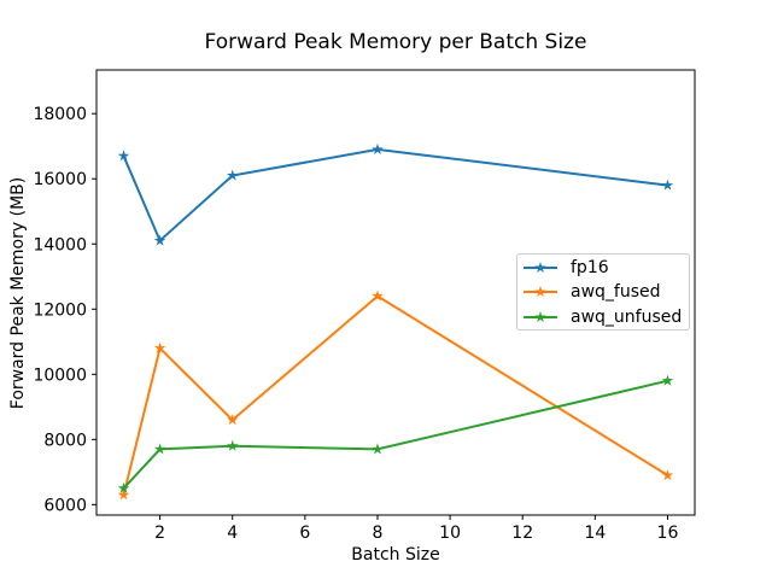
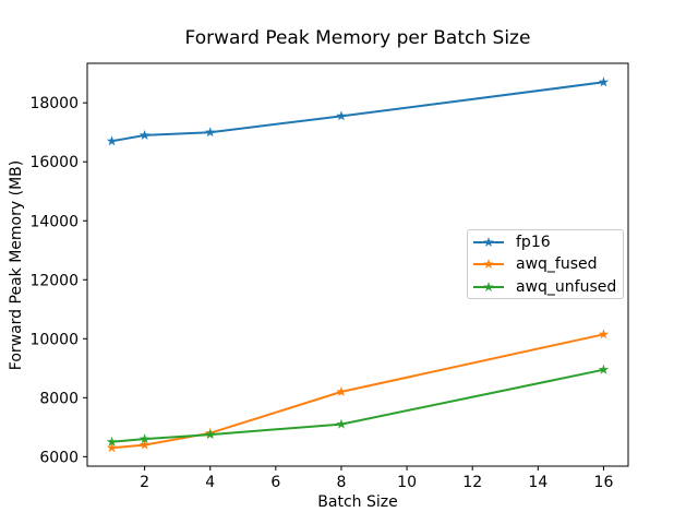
fp16/2: 14100 -> 16900
awq_fused/2: 10800 -> 6400
awq_unfused/2: 7700 -> 6600
fp16/4: 16100 -> 17000
awq_fused/4: 8600 -> 6800
awq_unfused/4: 7800 -> 6800
fp16/8: 16900 -> 17600
awq_fused/8: 12400 -> 8200
awq_unfused/8: 7700 -> 7100
fp16/16: 15800 -> 18700
awq_fused/16: 6900 -> 10200
awq_unfused/16: 9800 -> 9000
